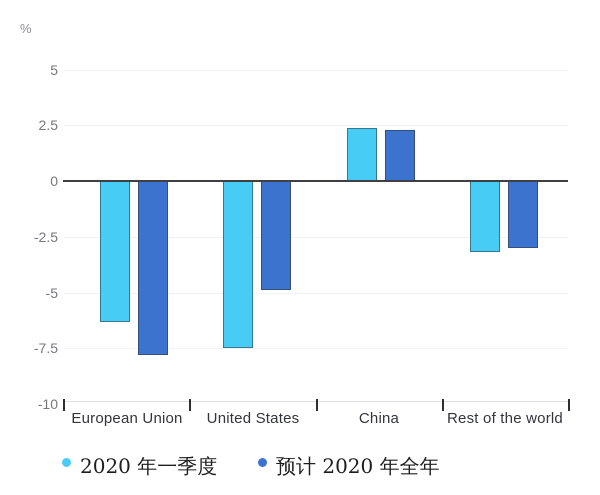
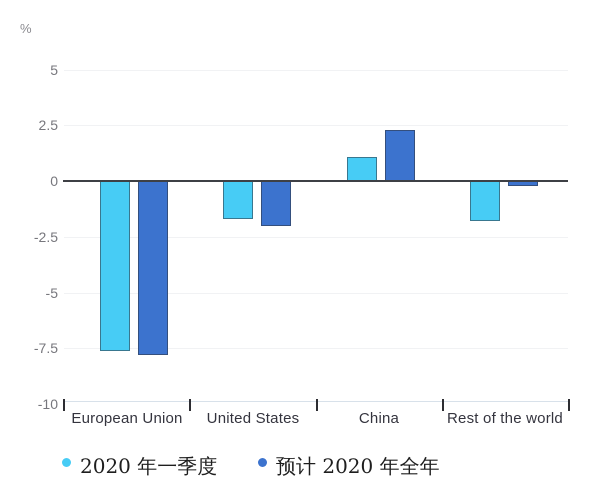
2020 年一季度/European Union: -6.3 -> -7.6
2020 年一季度/United States: -7.5 -> -1.7
预计 2020 年全年/United States: -4.9 -> -2.0
2020 年一季度/China: 2.4 -> 1.1
2020 年一季度/Rest of the world: -3.2 -> -1.8
预计 2020 年全年/Rest of the world: -3.0 -> -0.2
